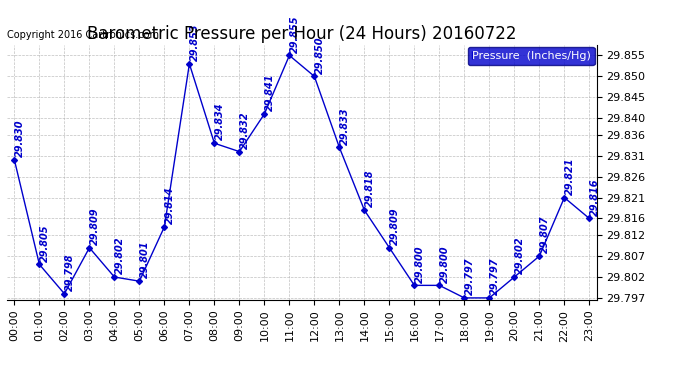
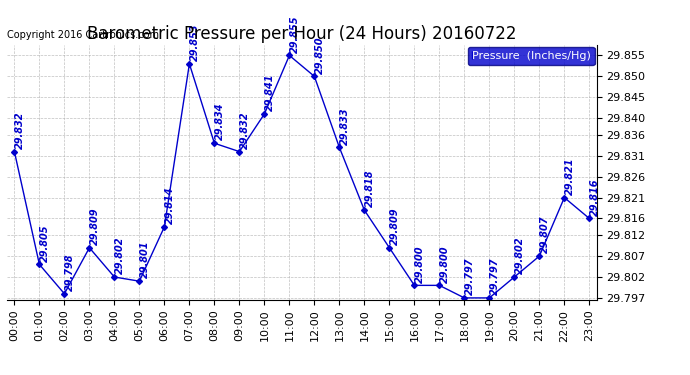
00:00: 29.830 -> 29.832
